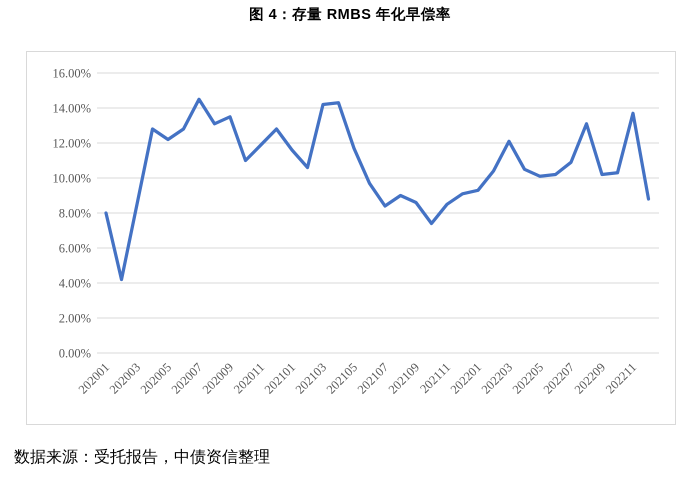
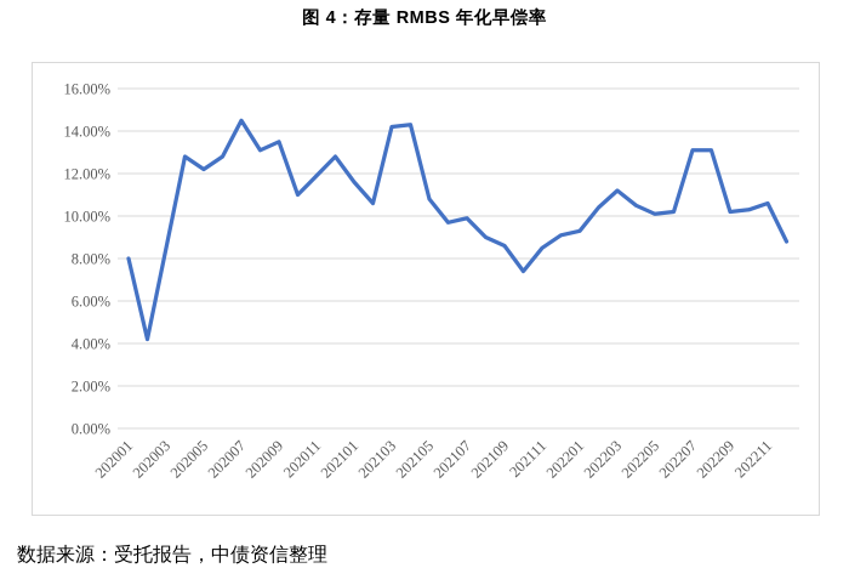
202105: 11.7% -> 10.8%
202107: 8.4% -> 9.9%
202203: 12.1% -> 11.2%
202207: 10.9% -> 13.1%
202211: 13.7% -> 10.6%
